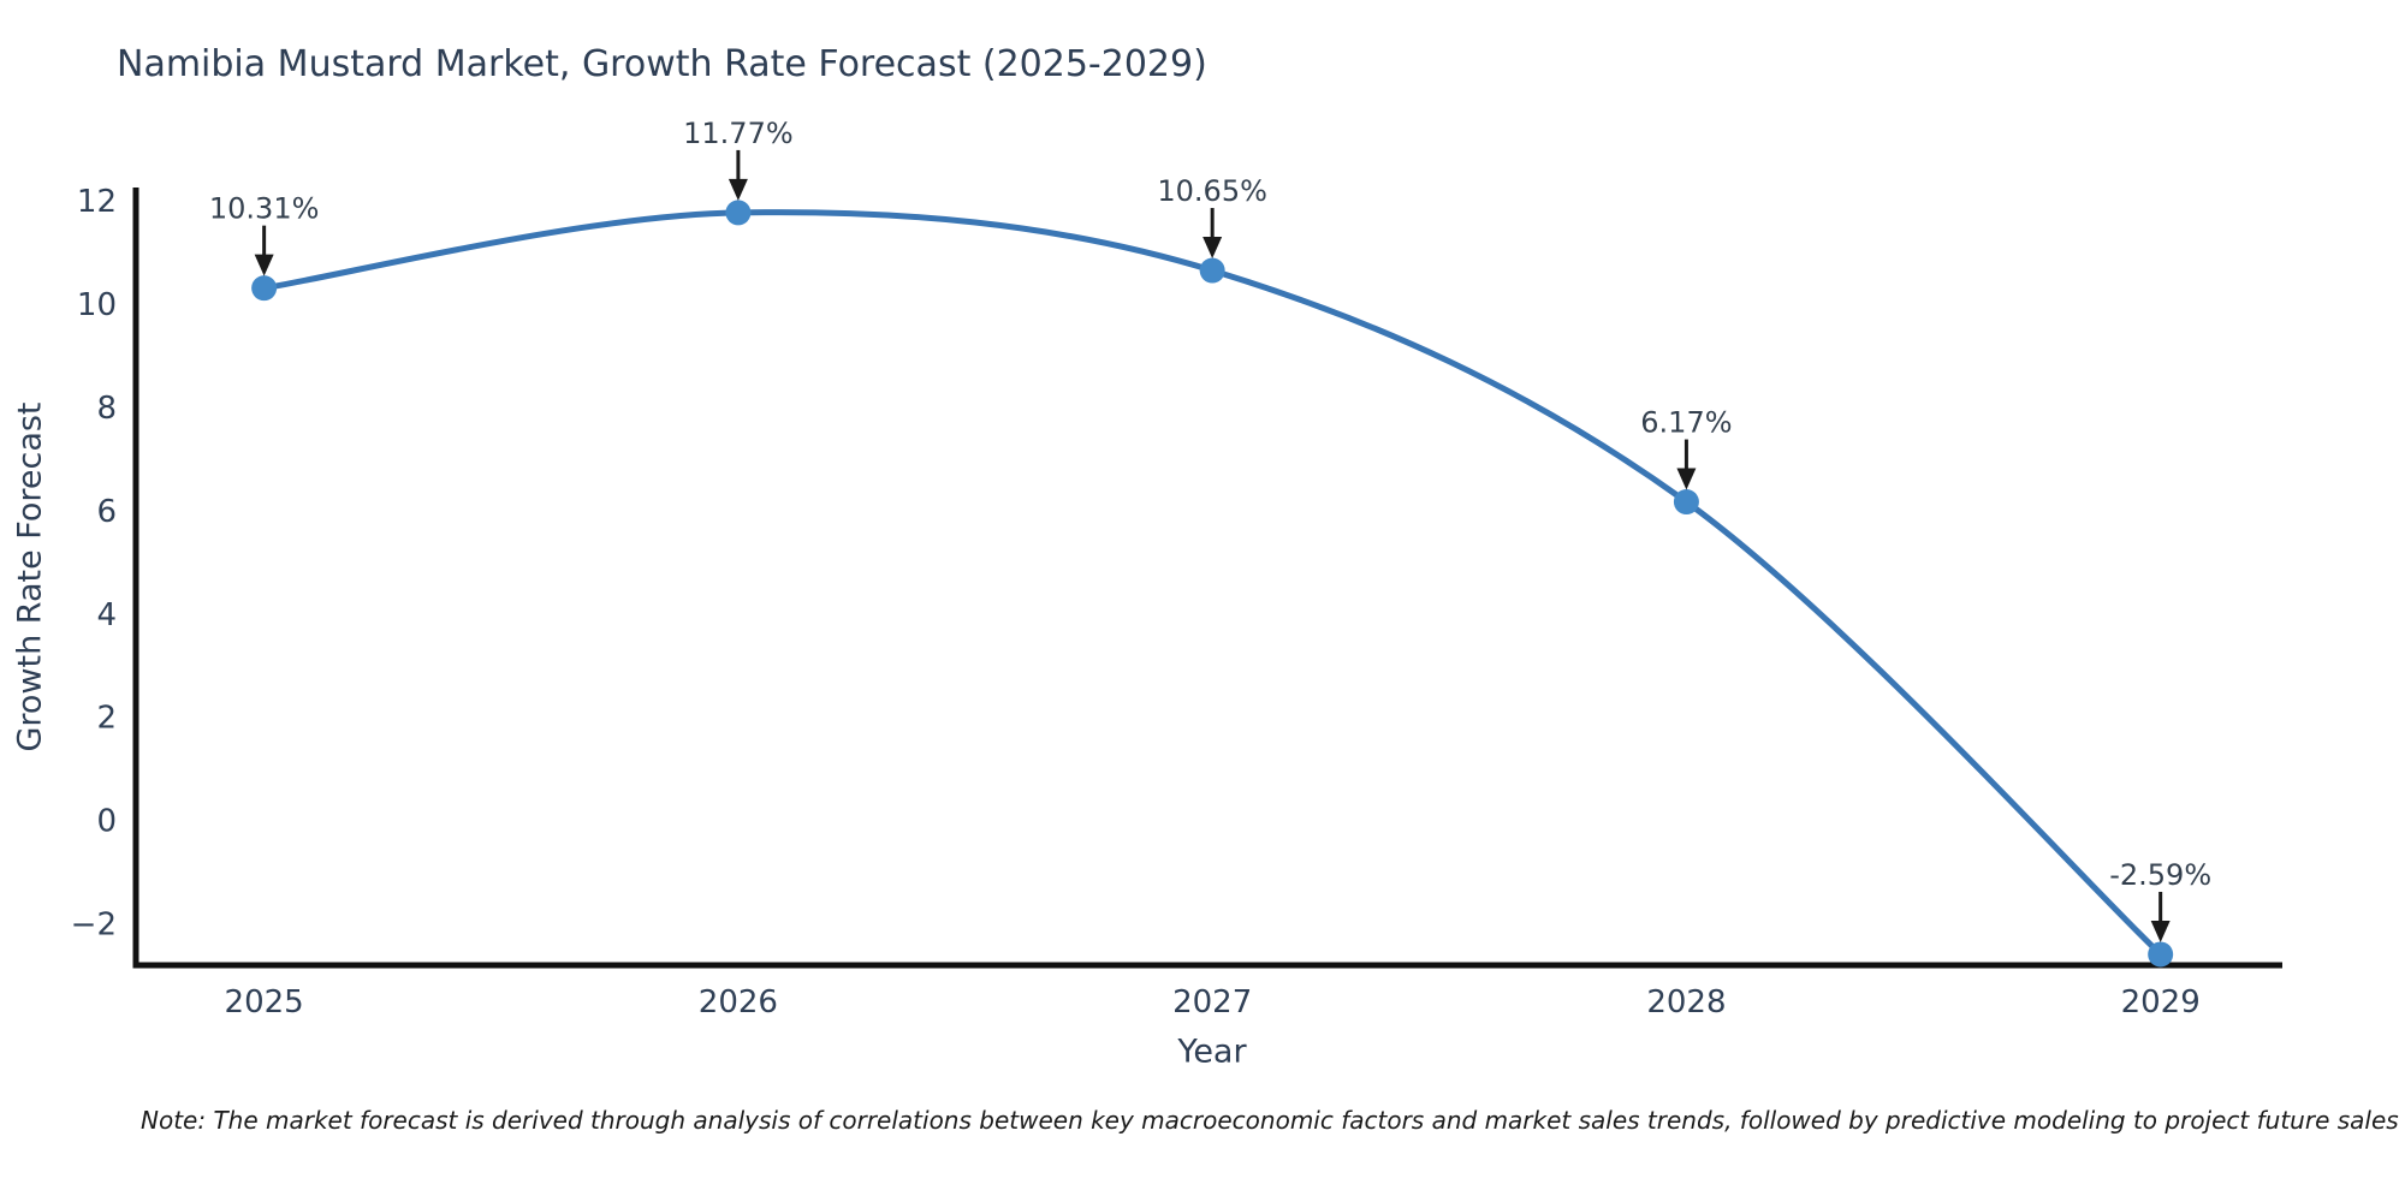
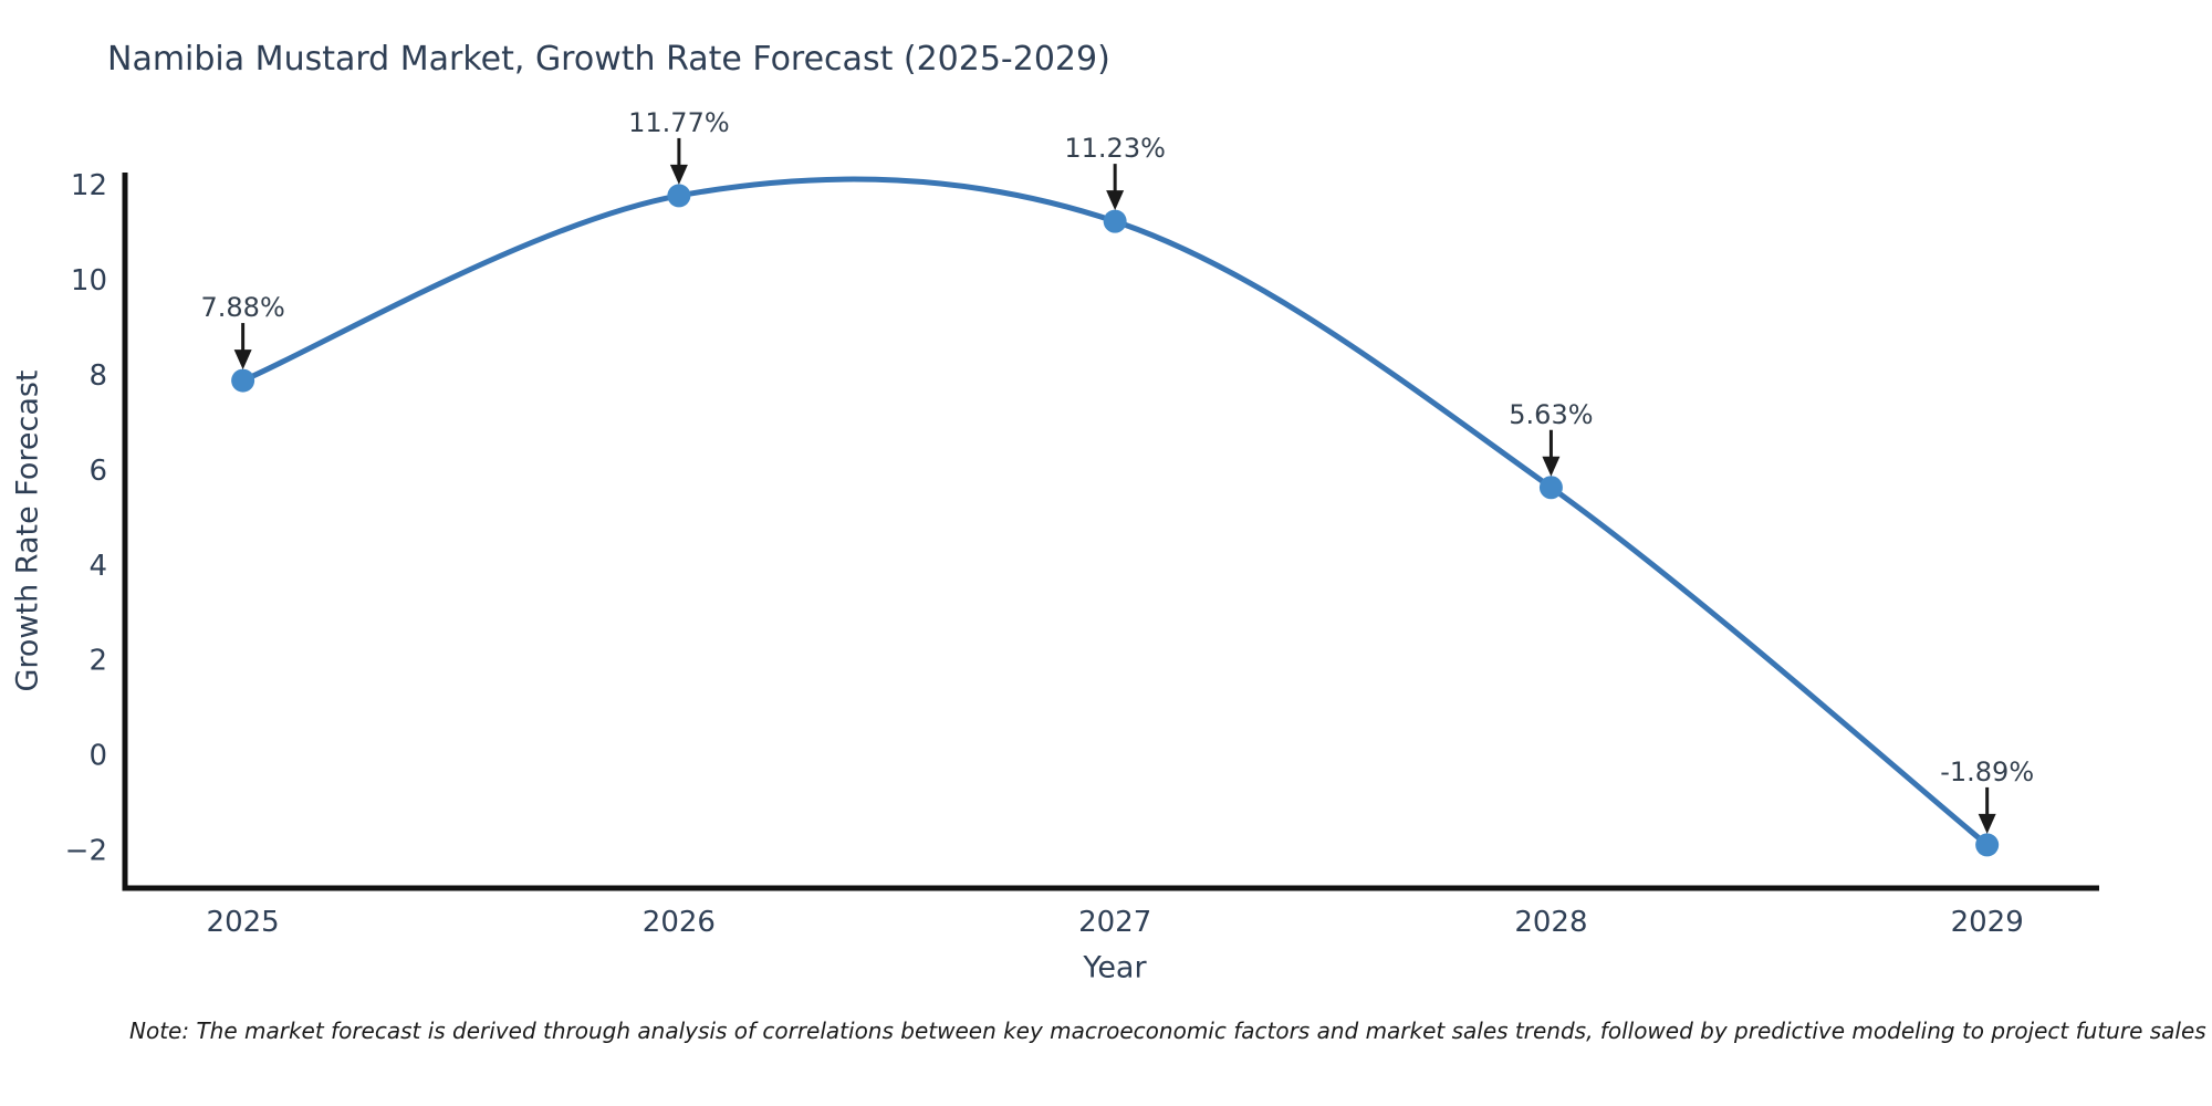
2025: 10.31% -> 7.88%
2027: 10.65% -> 11.23%
2028: 6.17% -> 5.63%
2029: -2.59% -> -1.89%
